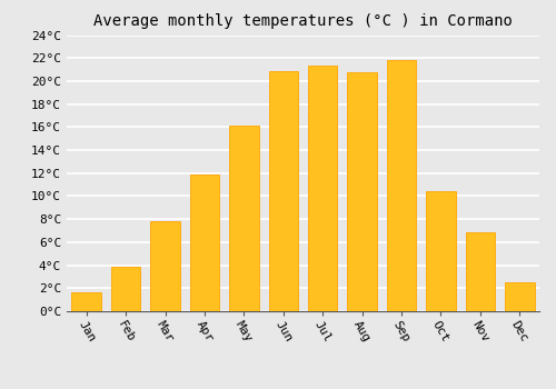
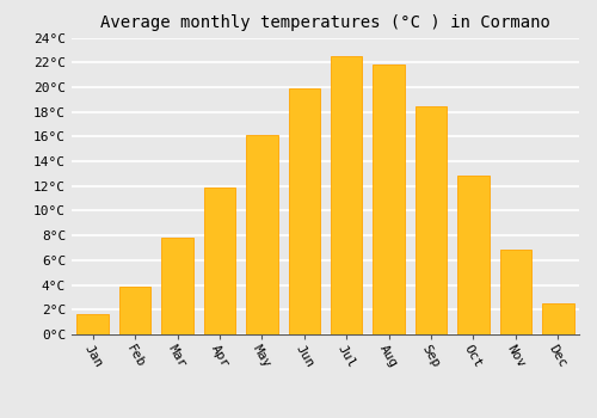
Jun: 20.9°C -> 19.9°C
Jul: 21.3°C -> 22.5°C
Aug: 20.8°C -> 21.8°C
Sep: 21.8°C -> 18.4°C
Oct: 10.4°C -> 12.8°C
